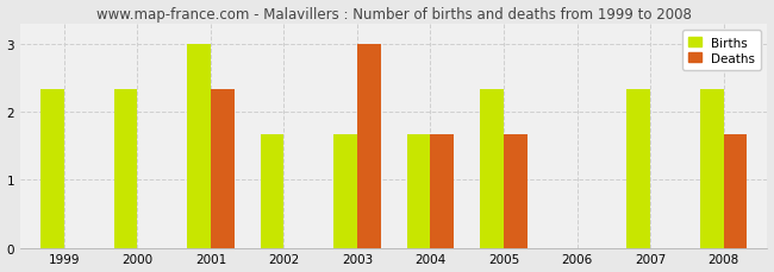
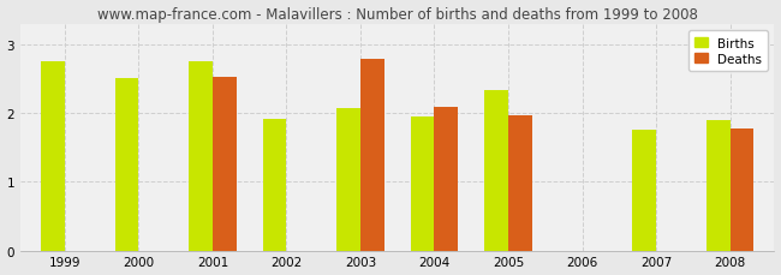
Births/1999: 2.33 -> 2.76
Births/2000: 2.33 -> 2.52
Births/2001: 3.00 -> 2.76
Deaths/2001: 2.33 -> 2.54
Births/2002: 1.67 -> 1.92
Births/2003: 1.67 -> 2.08
Deaths/2003: 3.00 -> 2.80
Births/2004: 1.67 -> 1.96
Deaths/2004: 1.67 -> 2.10
Deaths/2005: 1.67 -> 1.98
Births/2007: 2.33 -> 1.76
Births/2008: 2.33 -> 1.90
Deaths/2008: 1.67 -> 1.78
